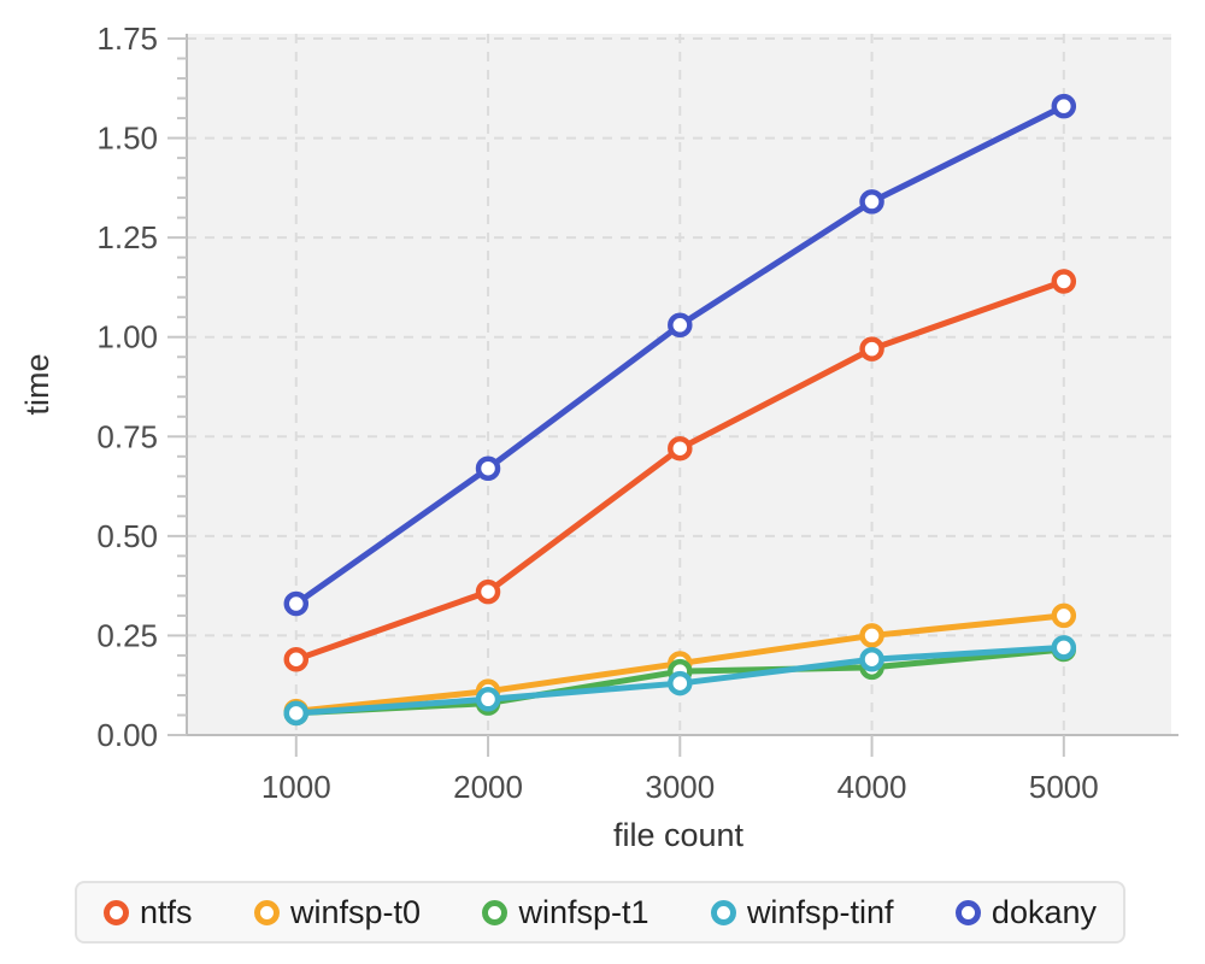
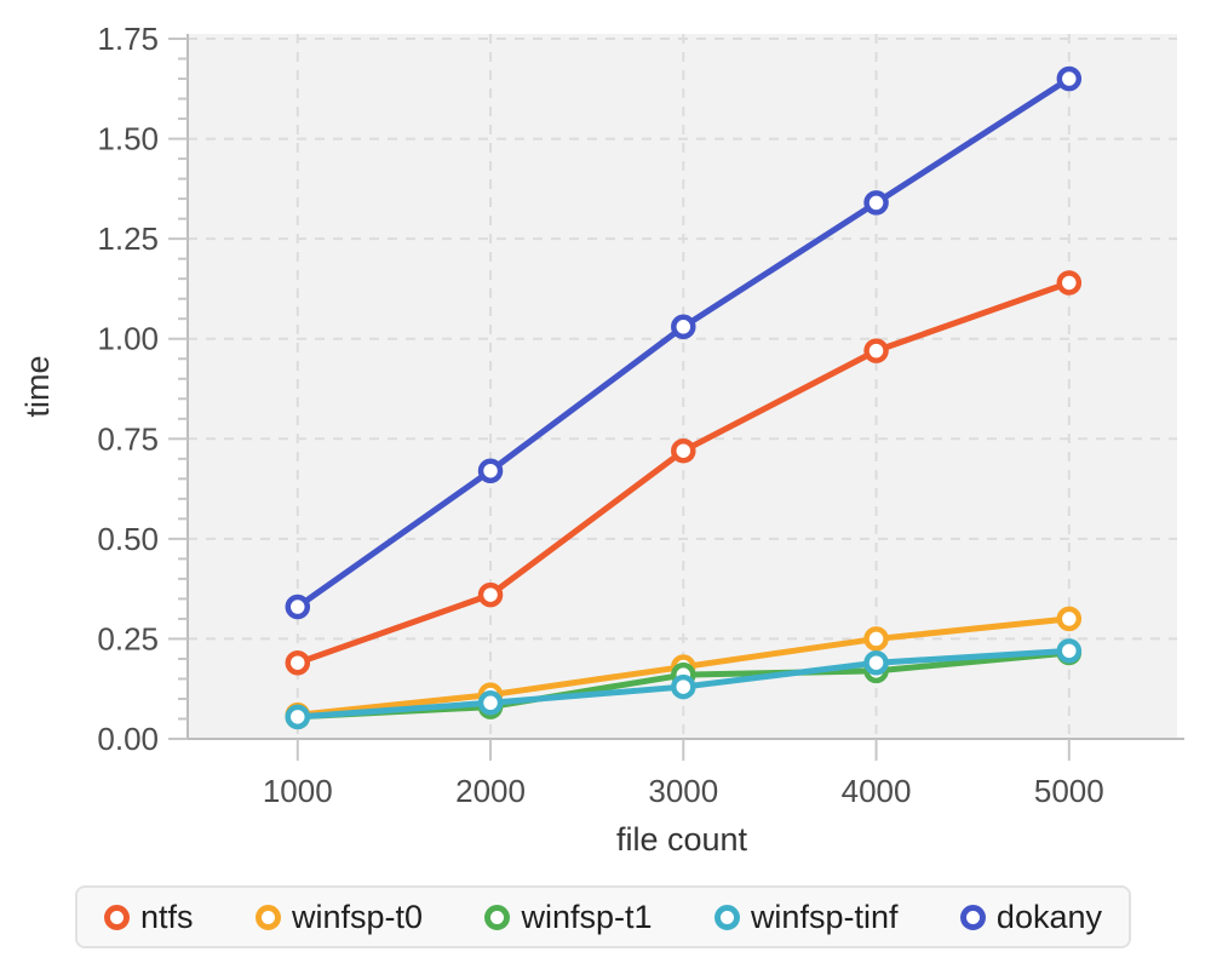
dokany/5000: 1.58 -> 1.65
